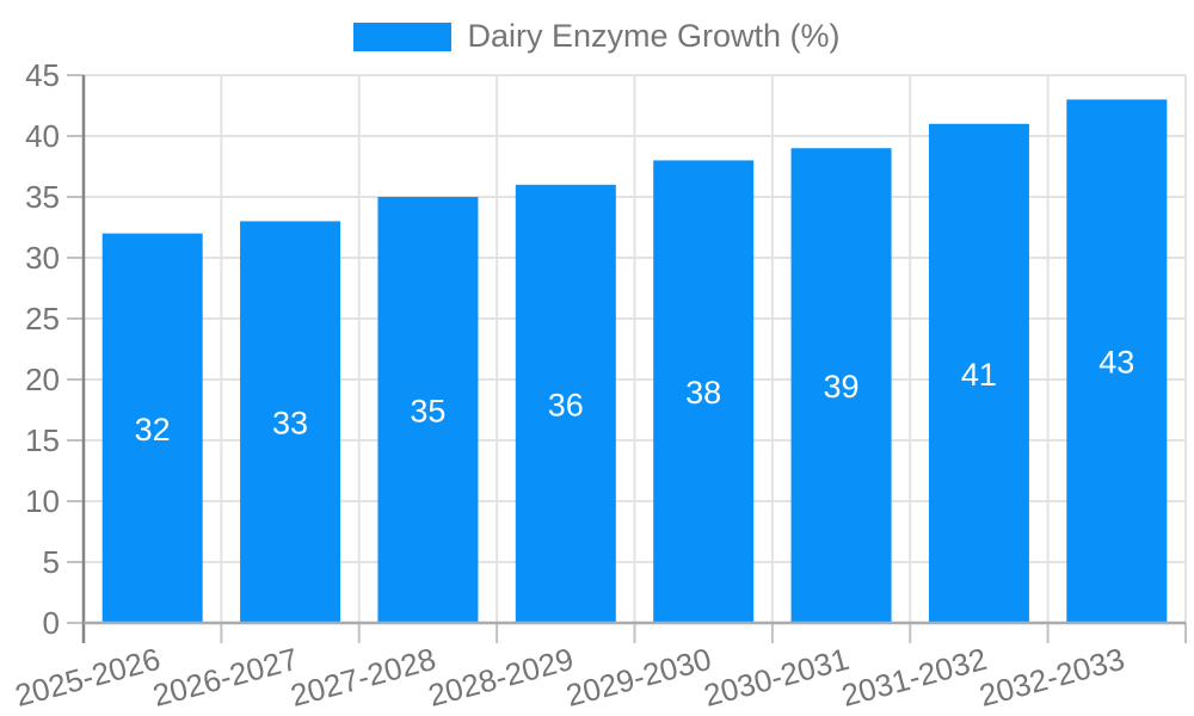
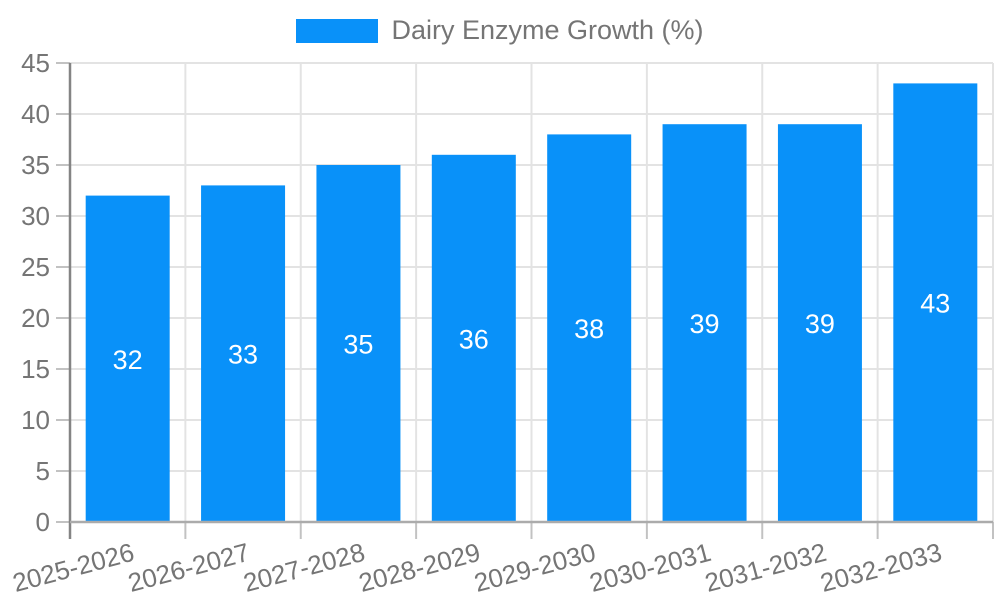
2031-2032: 41 -> 39
